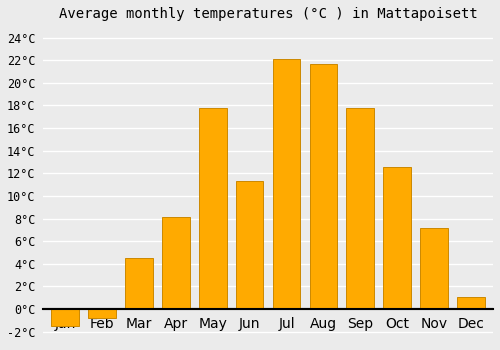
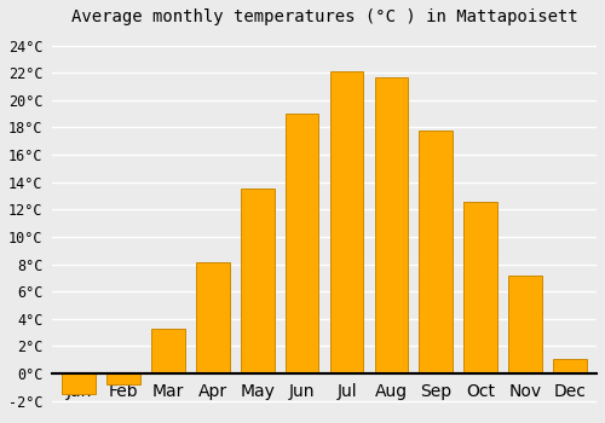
Mar: 4.5°C -> 3.3°C
May: 17.8°C -> 13.5°C
Jun: 11.3°C -> 19.0°C
